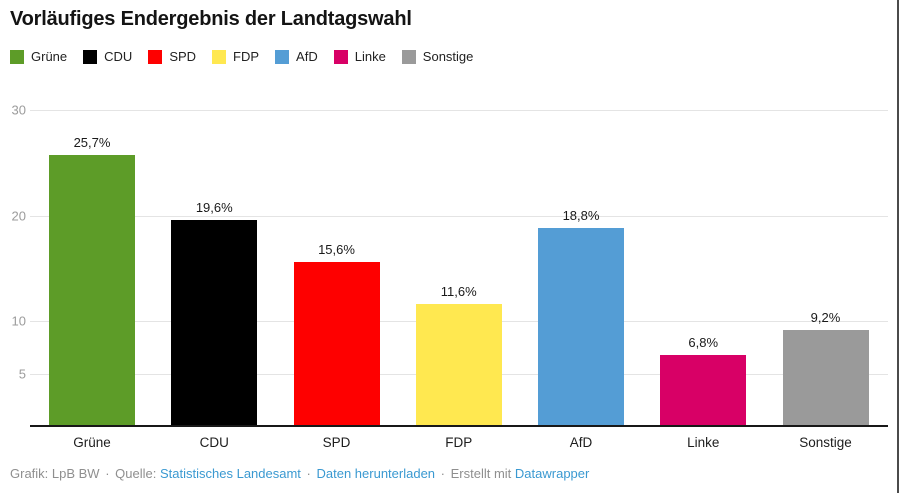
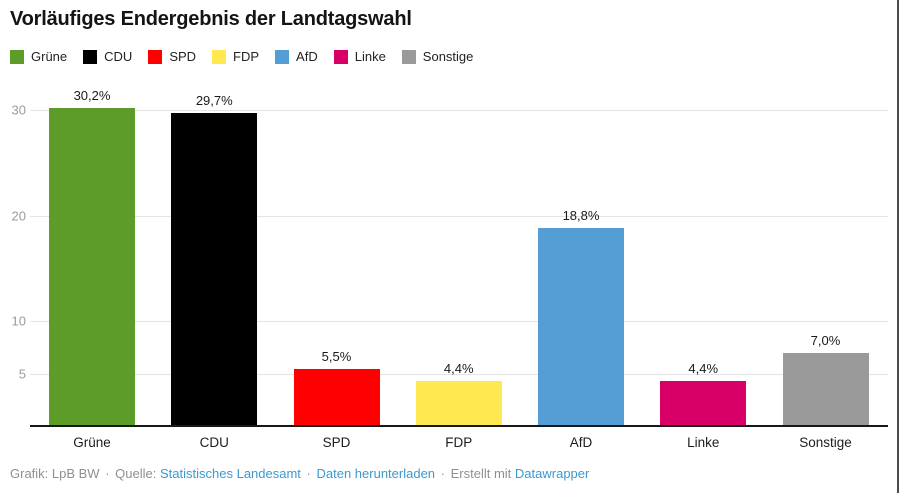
Grüne: 25,7% -> 30,2%
CDU: 19,6% -> 29,7%
SPD: 15,6% -> 5,5%
FDP: 11,6% -> 4,4%
Linke: 6,8% -> 4,4%
Sonstige: 9,2% -> 7,0%
